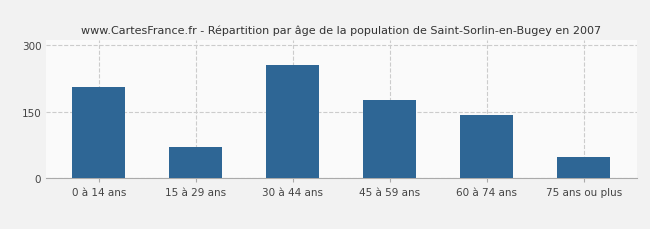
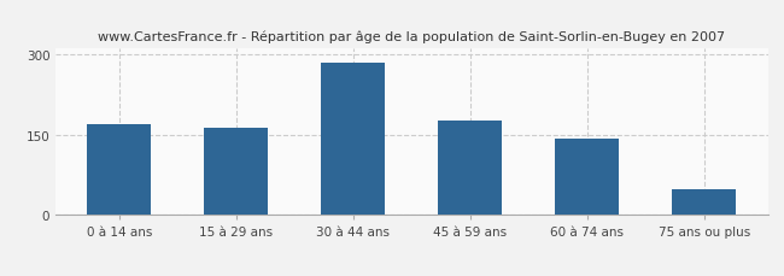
0 à 14 ans: 205 -> 170
15 à 29 ans: 70 -> 163
30 à 44 ans: 255 -> 283
